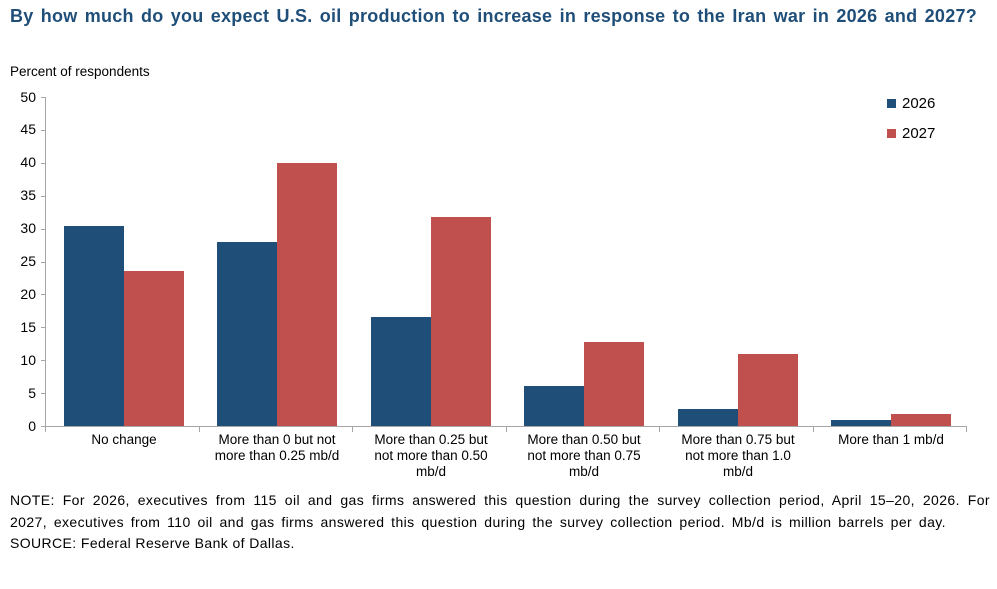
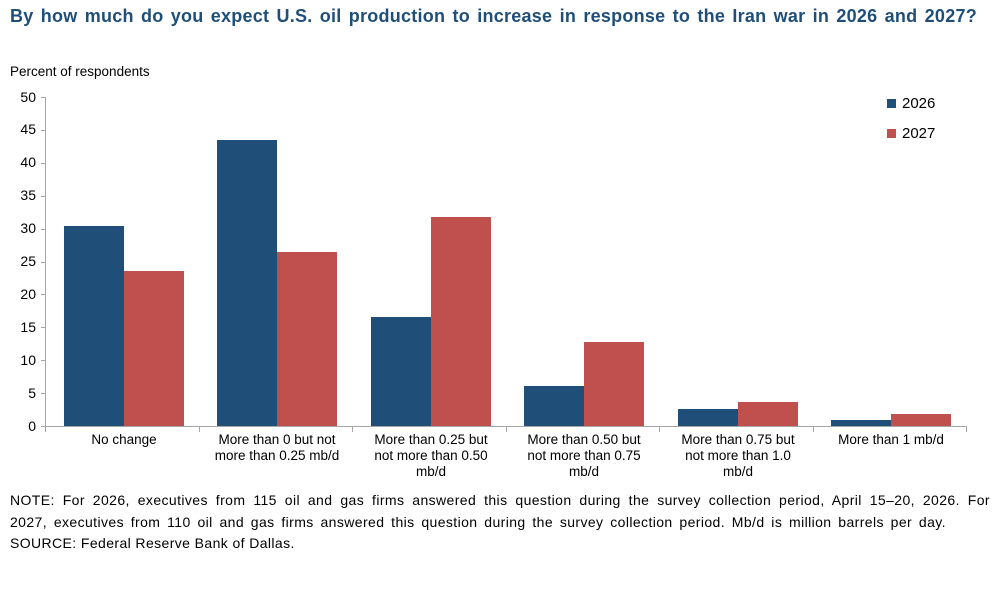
2026/More than 0 but not more than 0.25 mb/d: 28 -> 44
2027/More than 0 but not more than 0.25 mb/d: 40 -> 26
2027/More than 0.75 but not more than 1.0 mb/d: 11 -> 4
